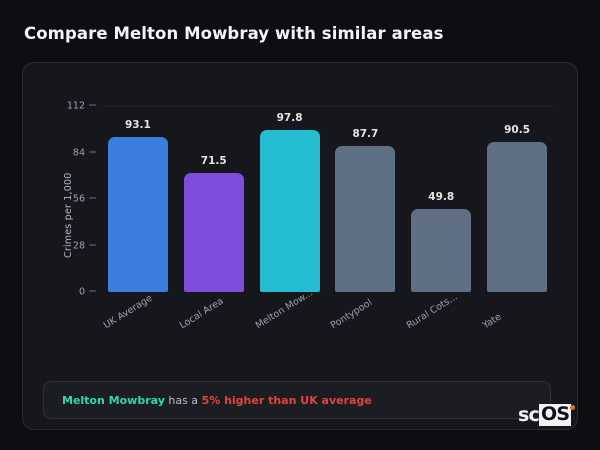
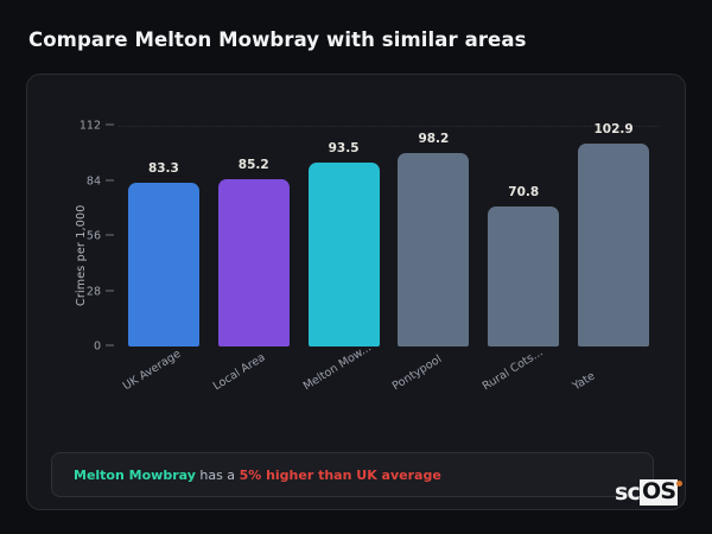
UK Average: 93.1 -> 83.3
Local Area: 71.5 -> 85.2
Melton Mow...: 97.8 -> 93.5
Pontypool: 87.7 -> 98.2
Rural Cots...: 49.8 -> 70.8
Yate: 90.5 -> 102.9
